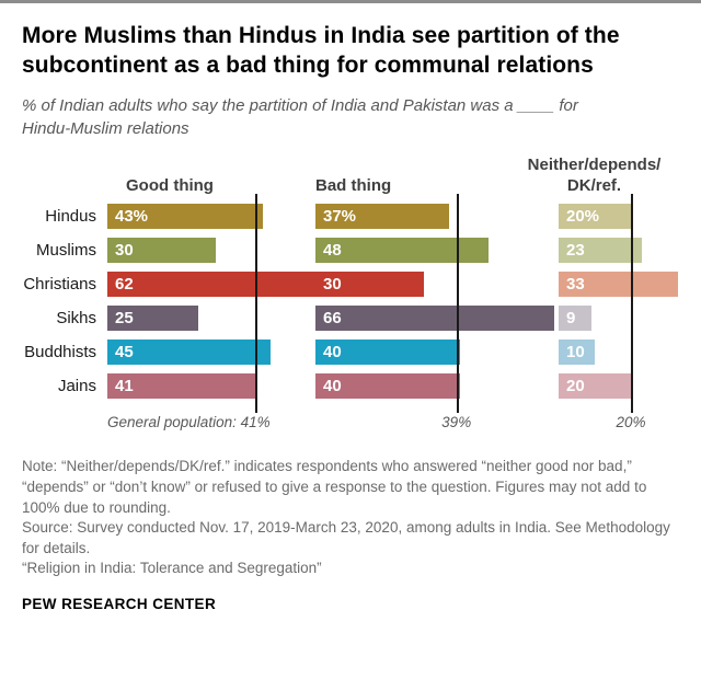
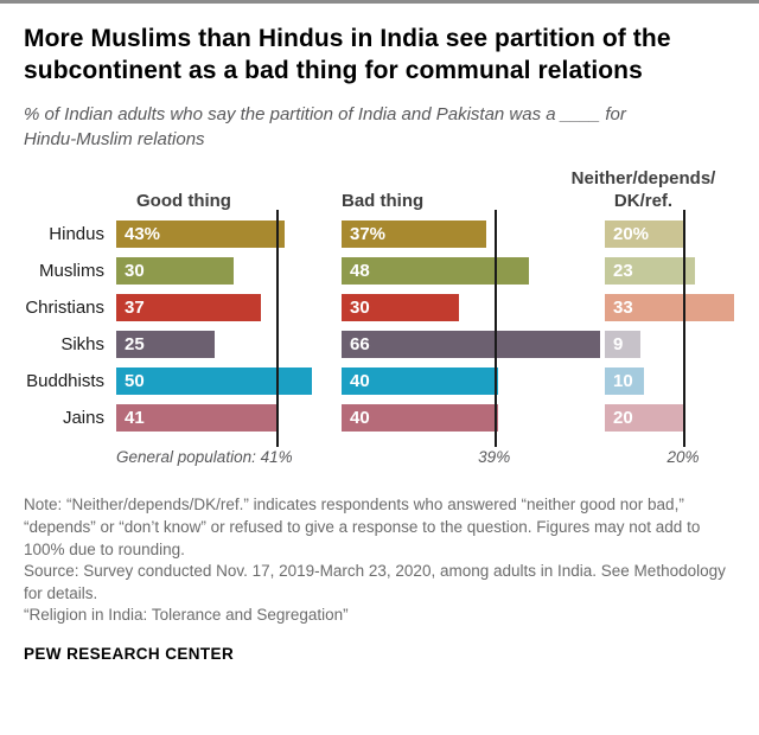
Good thing/Christians: 62 -> 37
Good thing/Buddhists: 45 -> 50
